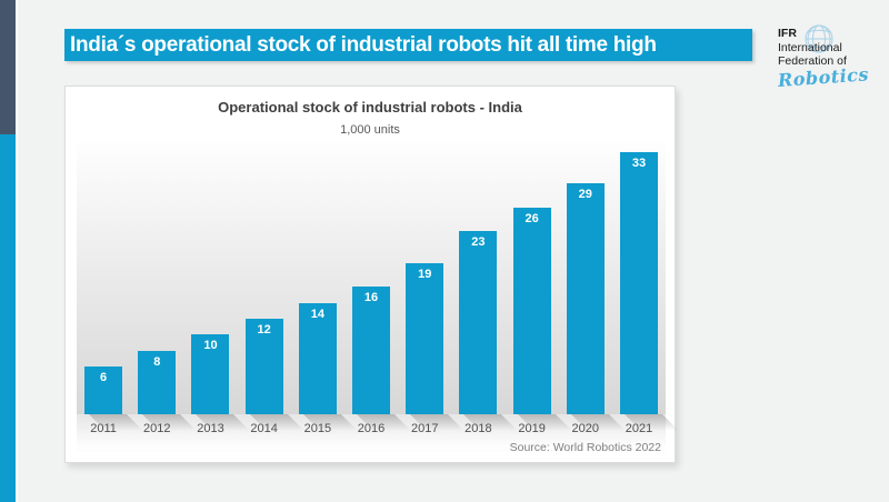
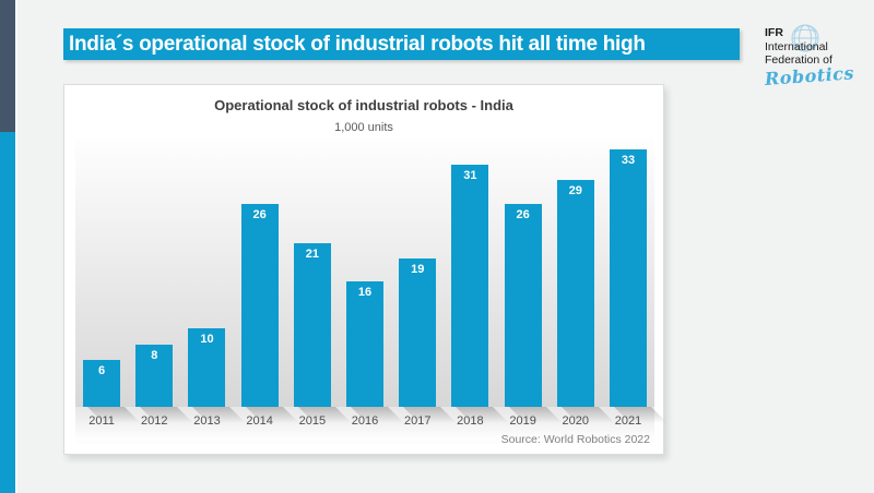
2014: 12 -> 26
2015: 14 -> 21
2018: 23 -> 31
